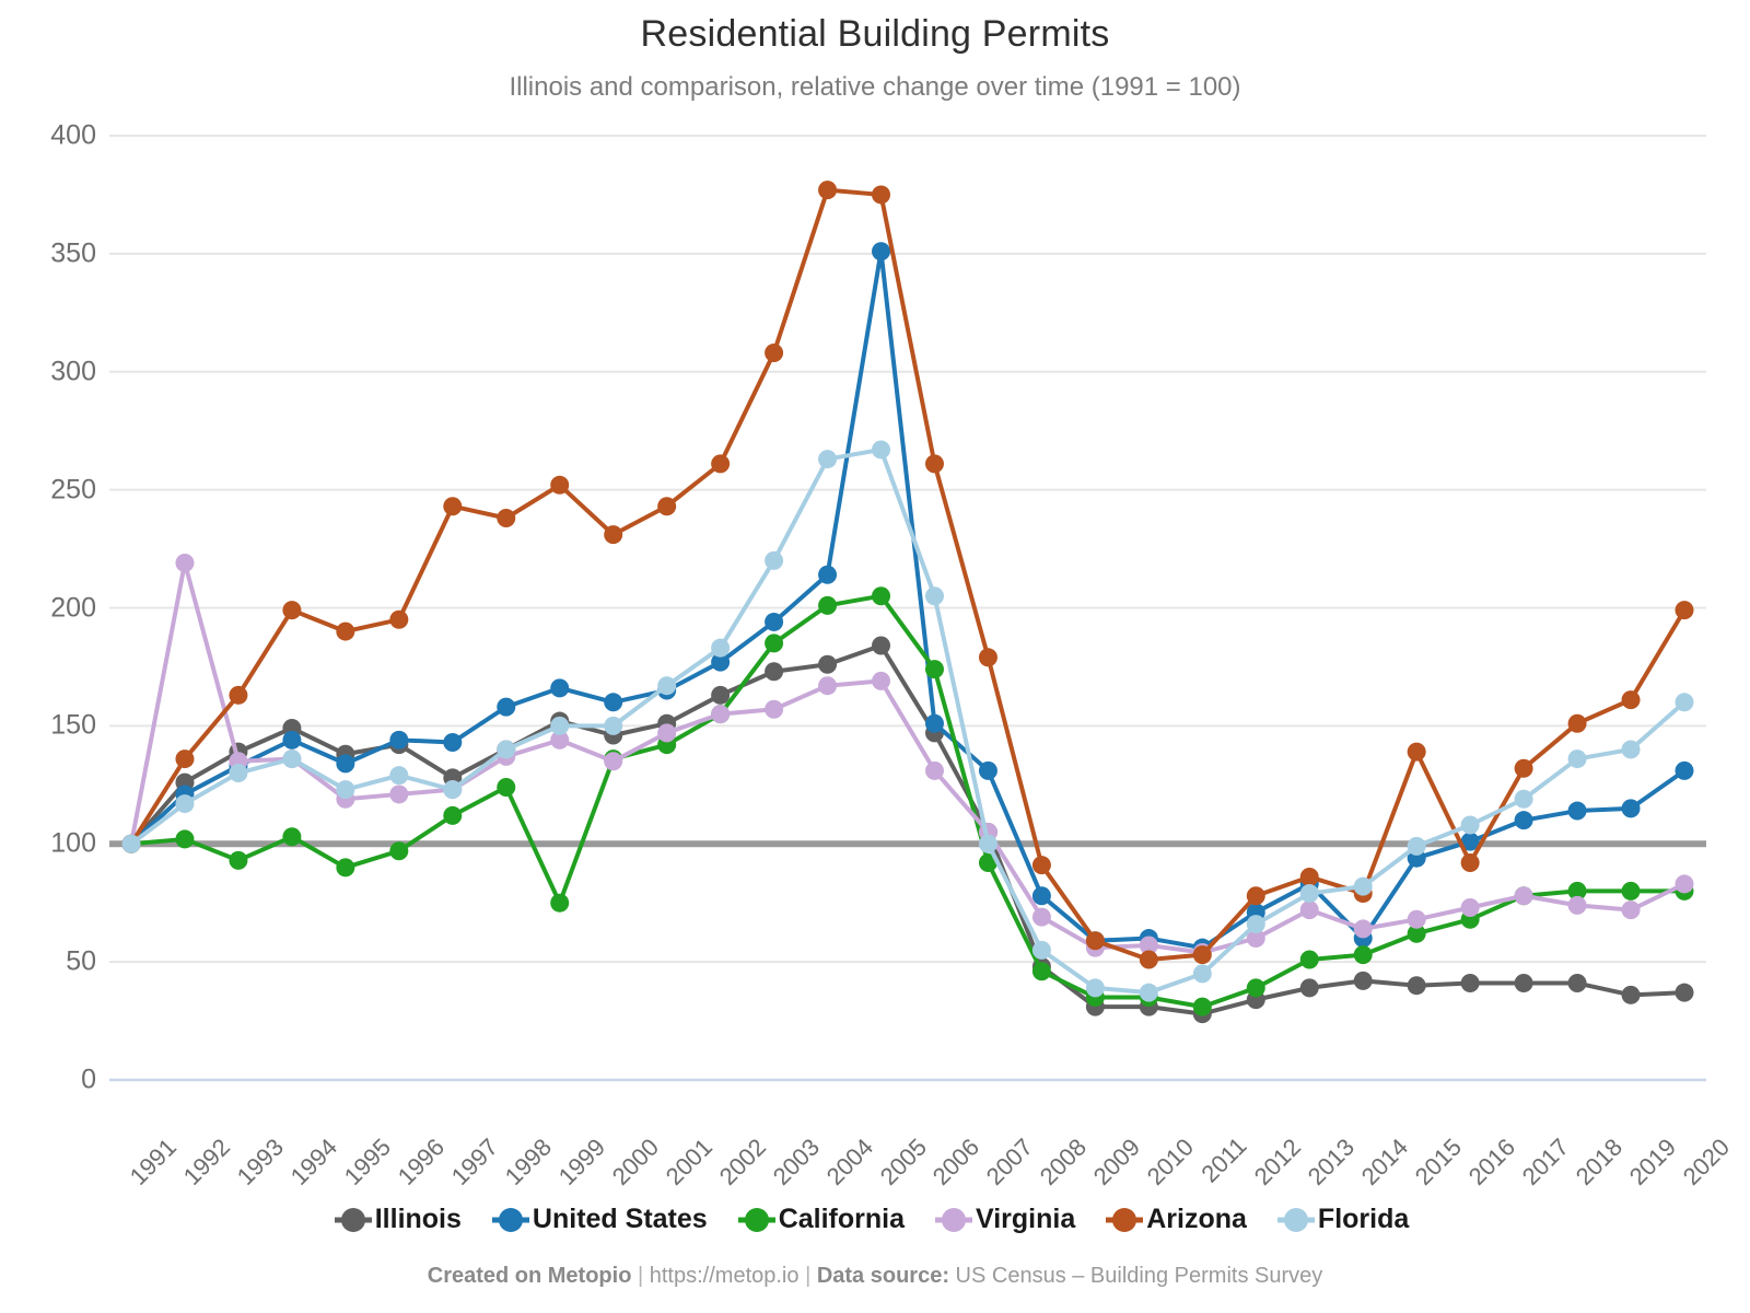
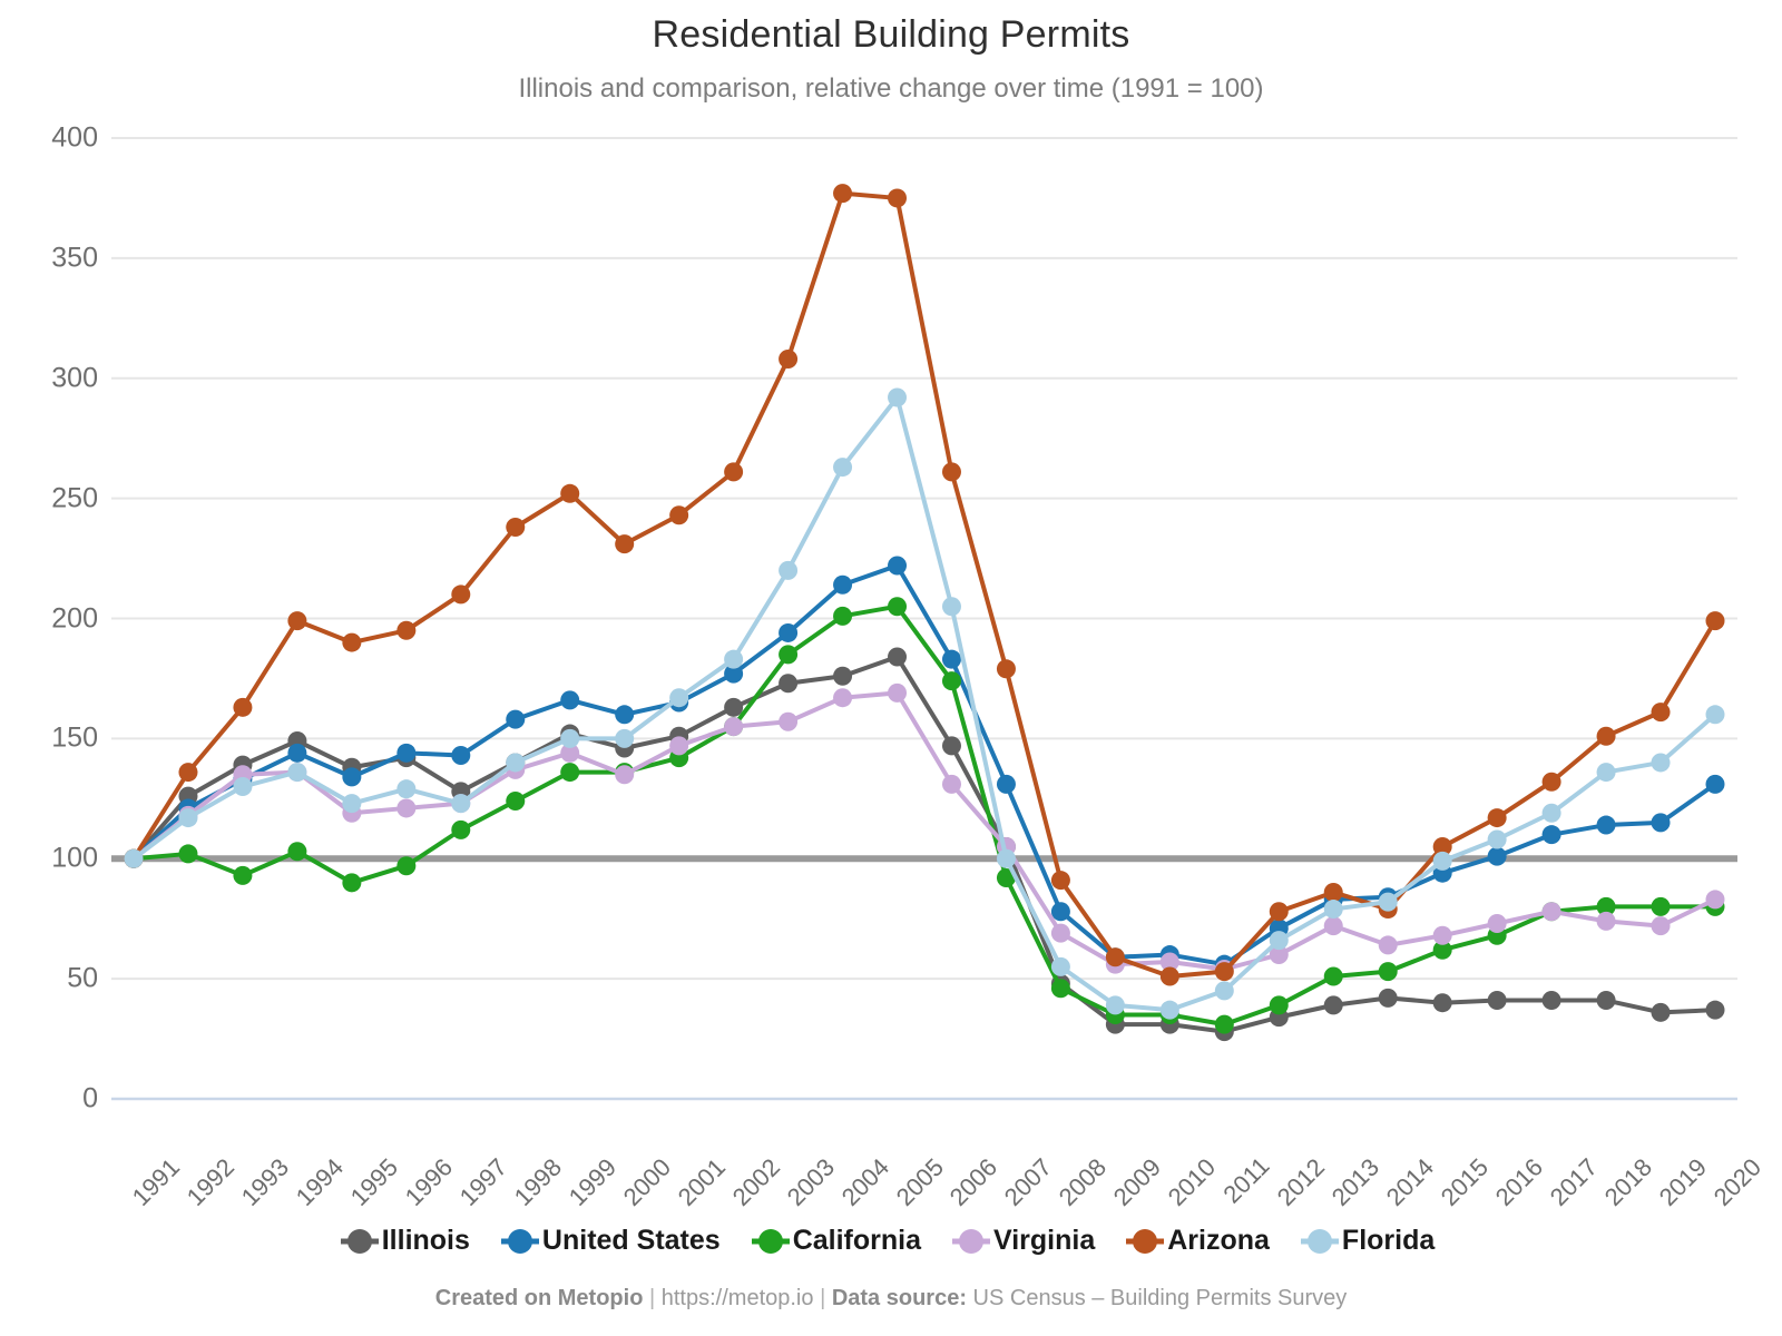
Virginia/1992: 219 -> 118
Arizona/1997: 243 -> 210
California/1999: 75 -> 136
United States/2005: 351 -> 222
Florida/2005: 267 -> 292
United States/2006: 151 -> 183
United States/2014: 60 -> 84
Arizona/2015: 139 -> 105
Arizona/2016: 92 -> 117
